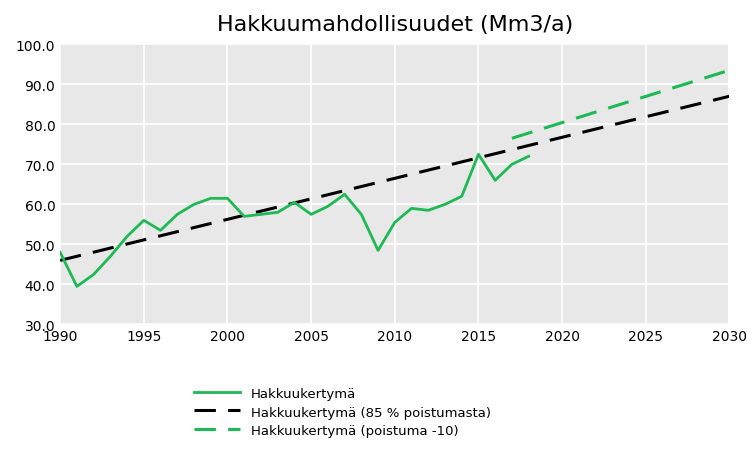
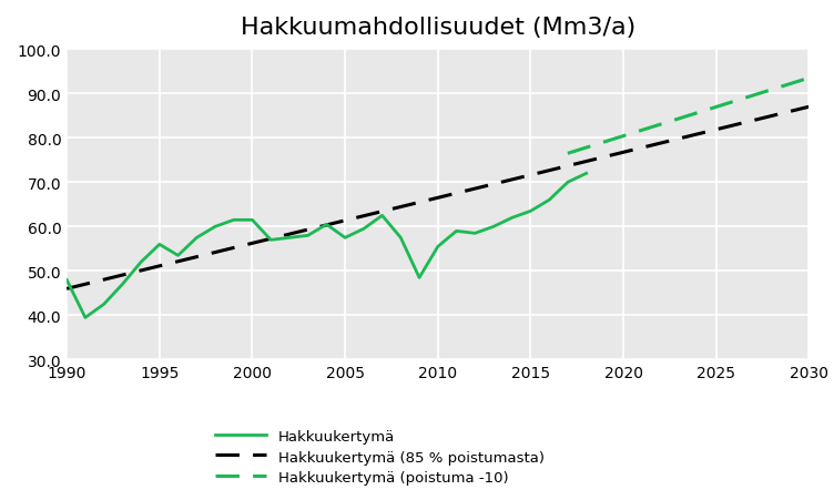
2015: 72.5 -> 63.5
